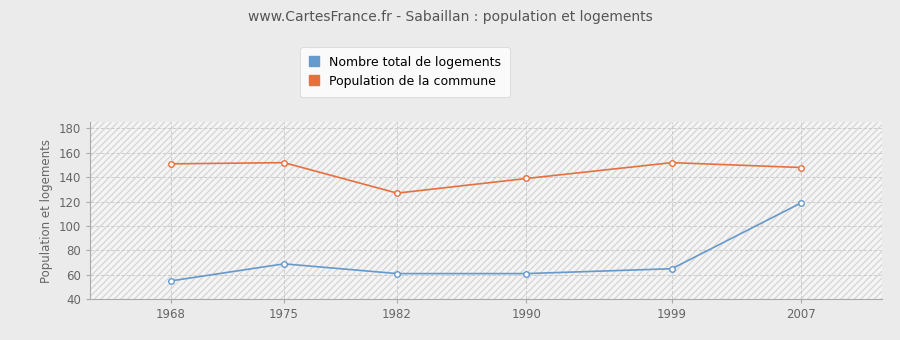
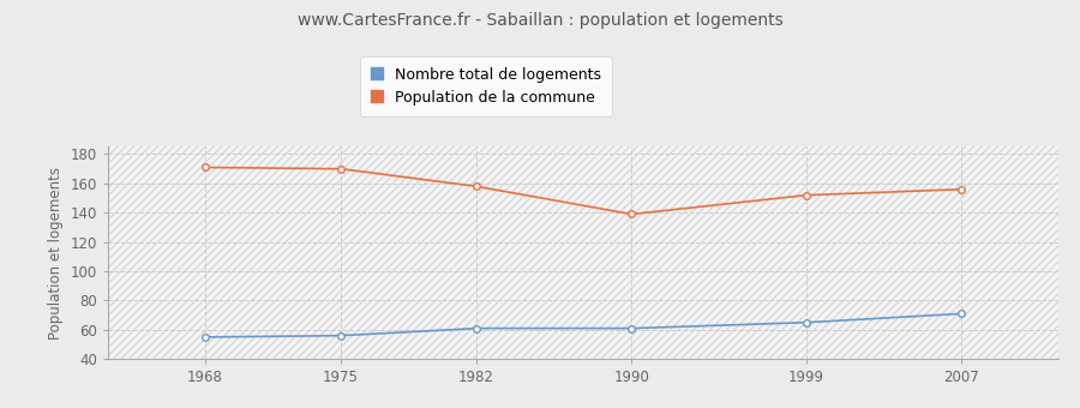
Population de la commune/1968: 151 -> 171
Nombre total de logements/1975: 69 -> 56
Population de la commune/1975: 152 -> 170
Population de la commune/1982: 127 -> 158
Nombre total de logements/2007: 119 -> 71
Population de la commune/2007: 148 -> 156
